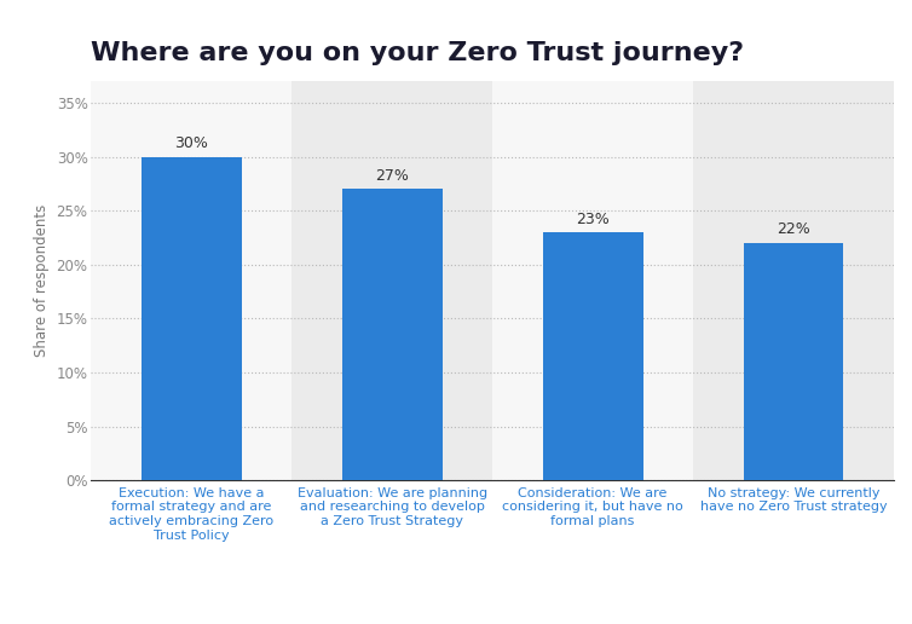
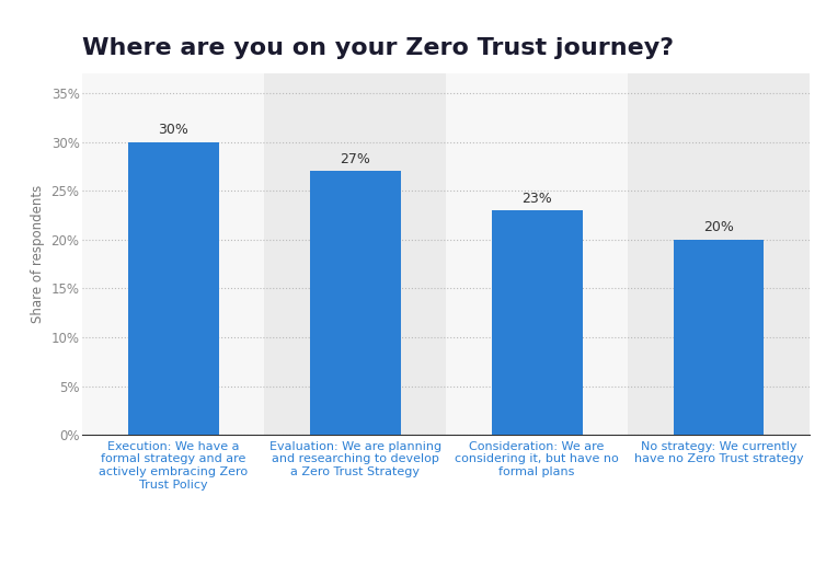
No strategy: We currently have no Zero Trust strategy: 22% -> 20%
